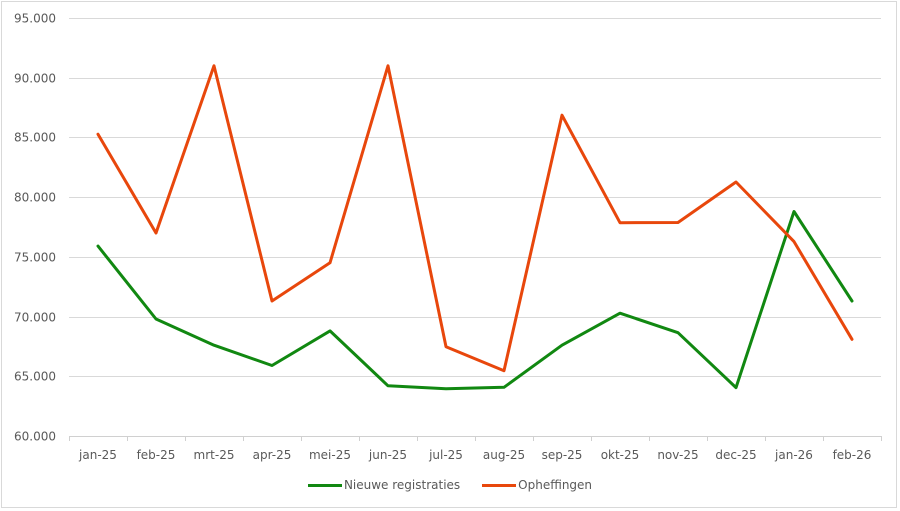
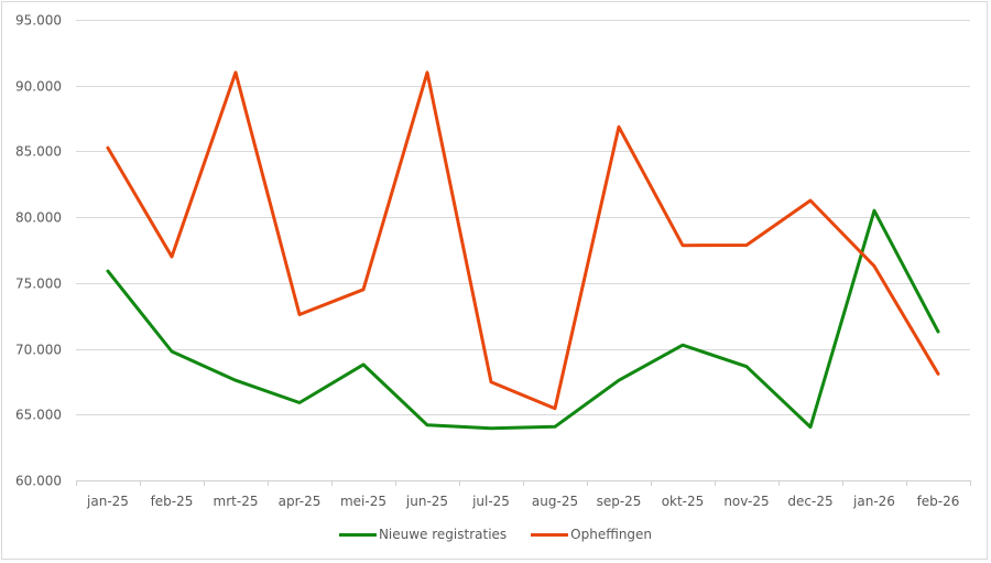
Opheffingen/apr-25: 71300 -> 72600
Nieuwe registraties/jan-26: 78800 -> 80500
